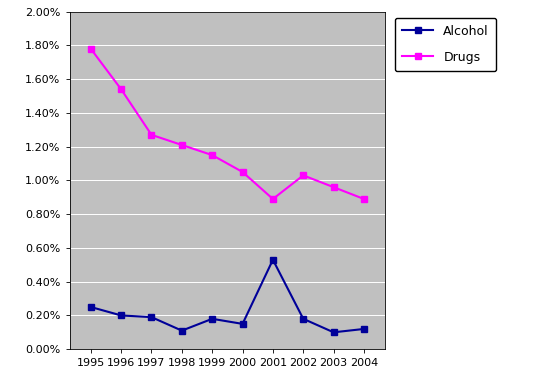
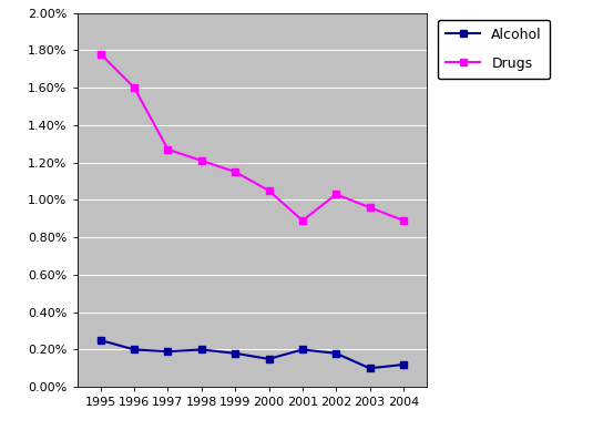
Drugs/1996: 1.54% -> 1.60%
Alcohol/1998: 0.11% -> 0.20%
Alcohol/2001: 0.53% -> 0.20%
